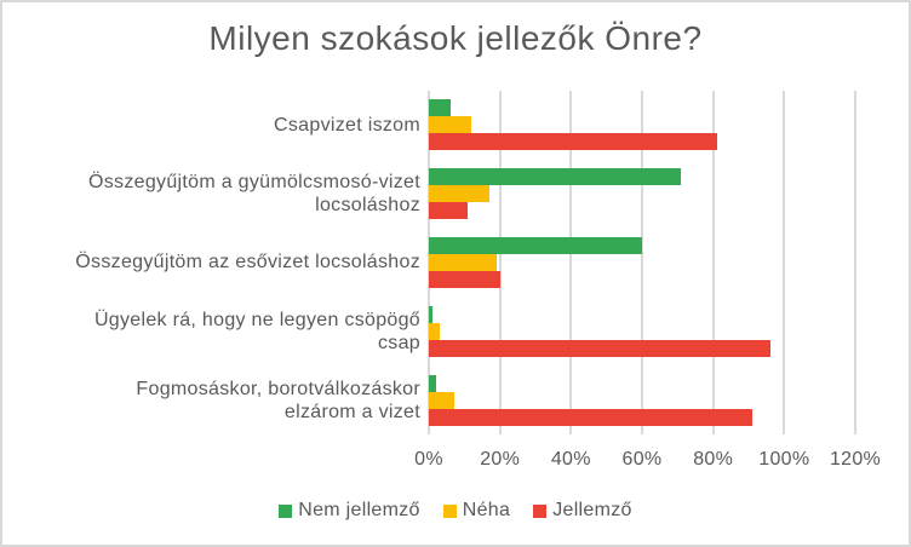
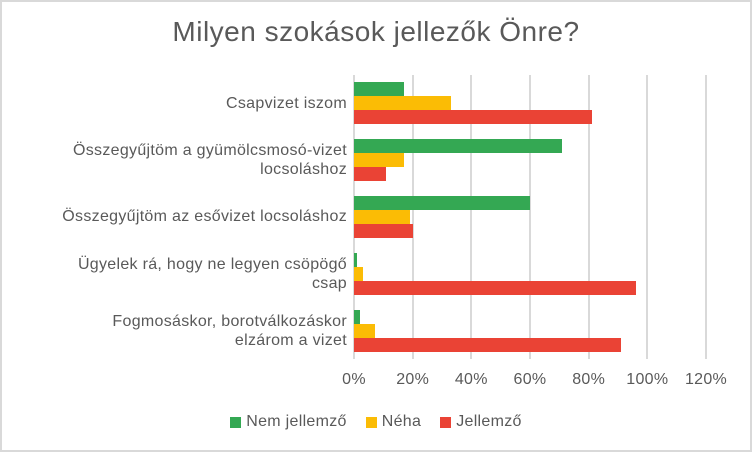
Nem jellemző/Csapvizet iszom: 6% -> 17%
Néha/Csapvizet iszom: 12% -> 33%
